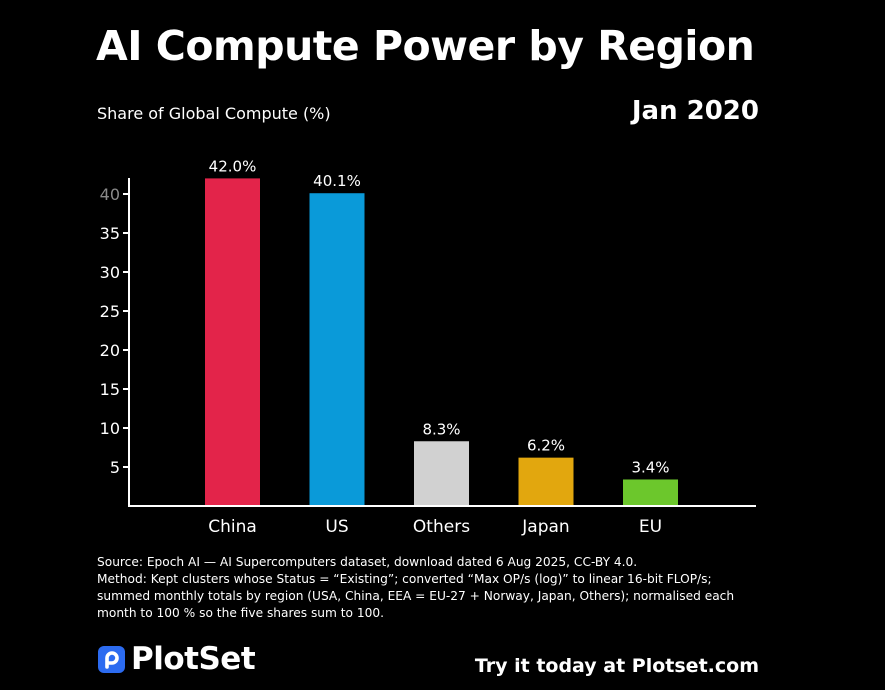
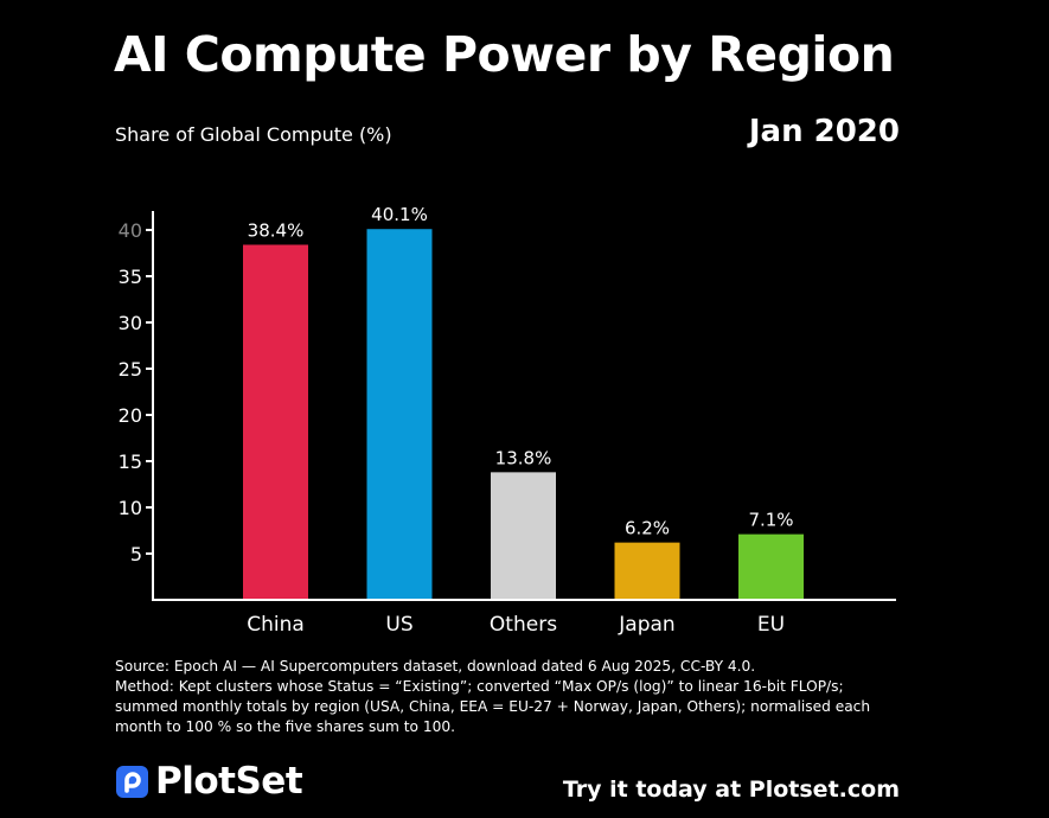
China: 42.0% -> 38.4%
Others: 8.3% -> 13.8%
EU: 3.4% -> 7.1%
